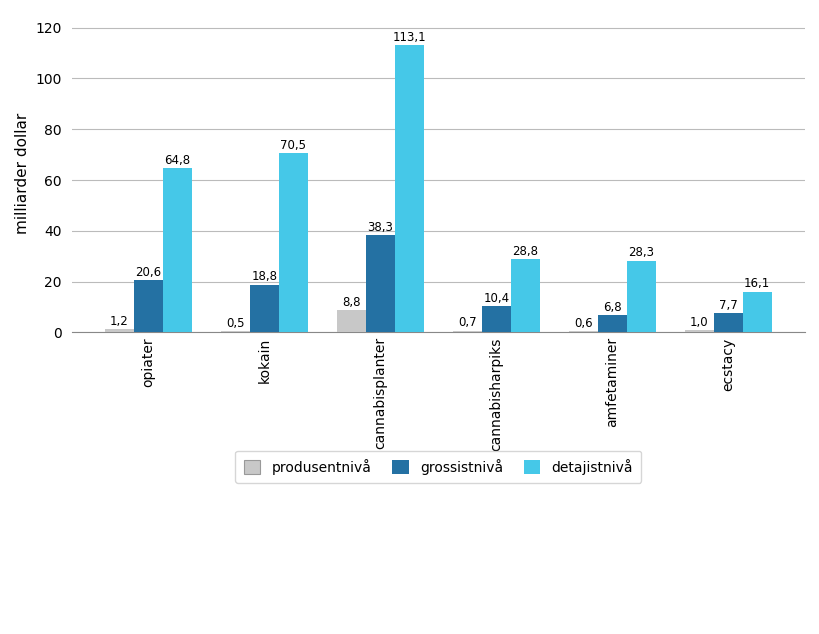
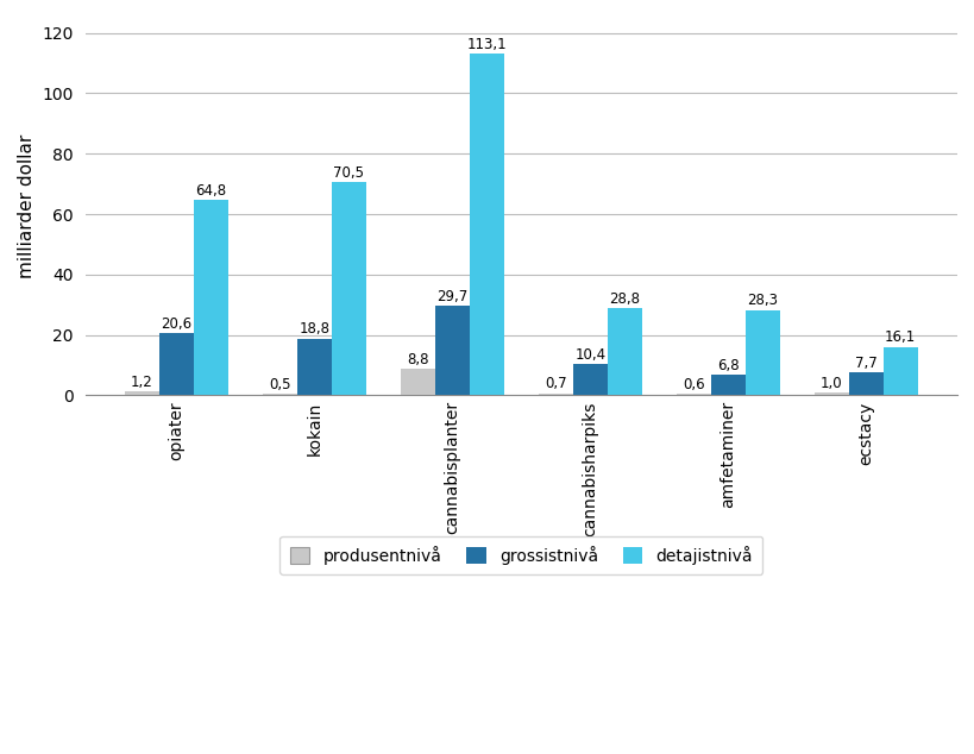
grossistnivå/cannabisplanter: 38,3 -> 29,7
